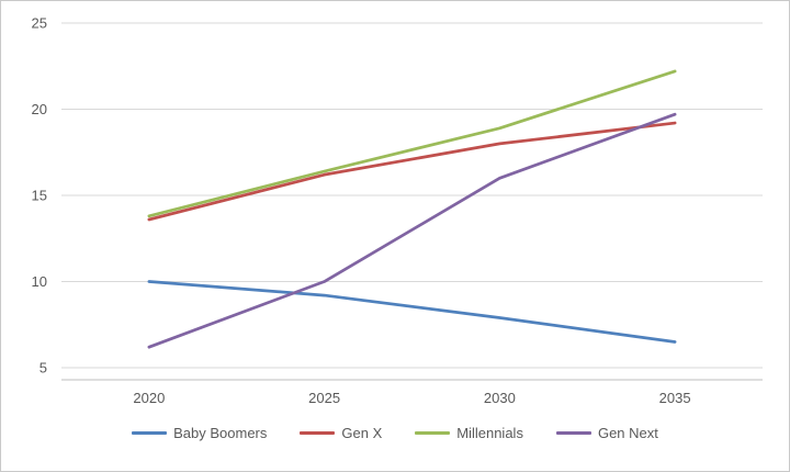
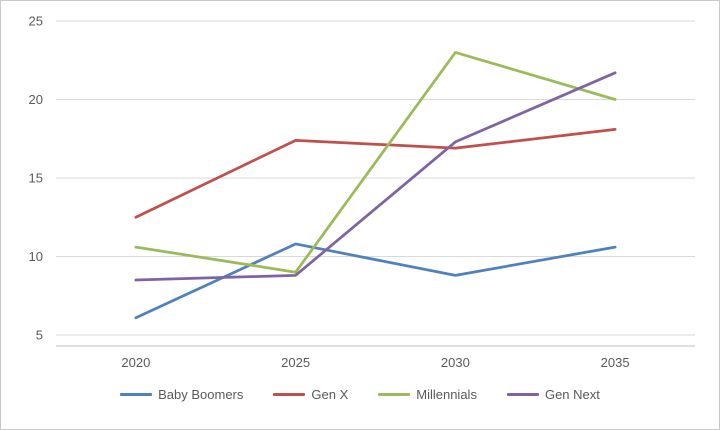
Baby Boomers/2020: 10.0 -> 6.1
Gen X/2020: 13.6 -> 12.5
Millennials/2020: 13.8 -> 10.6
Gen Next/2020: 6.2 -> 8.5
Baby Boomers/2025: 9.2 -> 10.8
Gen X/2025: 16.2 -> 17.4
Millennials/2025: 16.4 -> 9.0
Gen Next/2025: 10.0 -> 8.8
Baby Boomers/2030: 7.9 -> 8.8
Gen X/2030: 18.0 -> 16.9
Millennials/2030: 18.9 -> 23.0
Gen Next/2030: 16.0 -> 17.3
Baby Boomers/2035: 6.5 -> 10.6
Gen X/2035: 19.2 -> 18.1
Millennials/2035: 22.2 -> 20.0
Gen Next/2035: 19.7 -> 21.7
